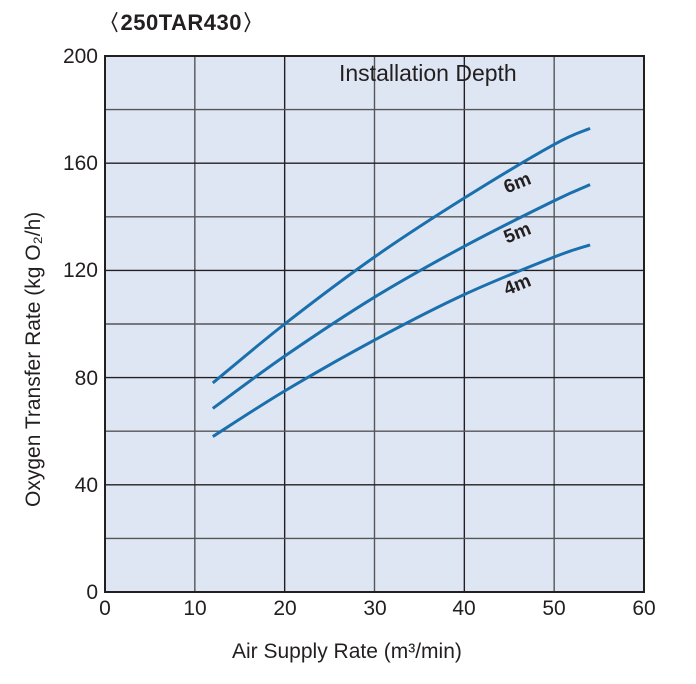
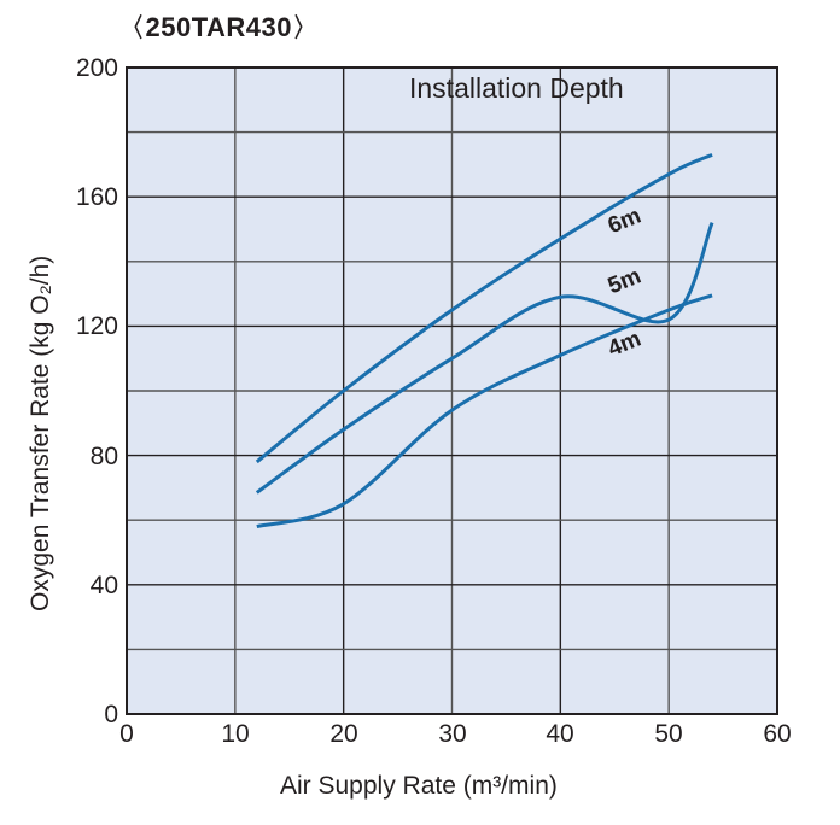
4m/20: 75 -> 65
5m/50: 146 -> 122
